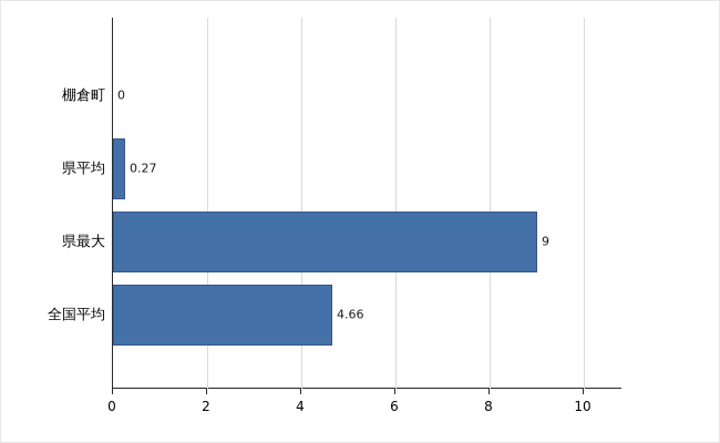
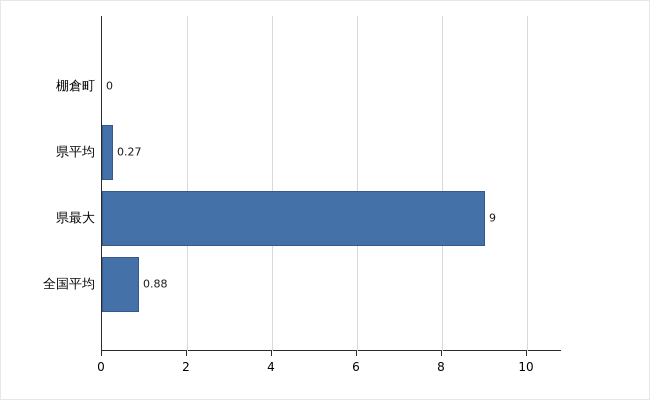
全国平均: 4.66 -> 0.88
